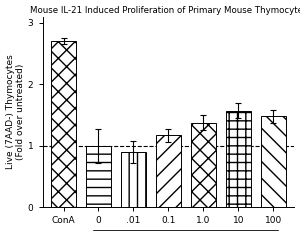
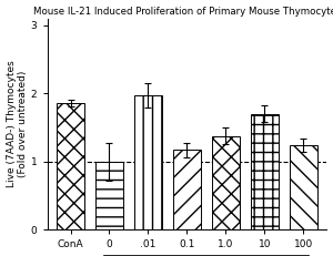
ConA: 2.70 -> 1.86
.01: 0.90 -> 1.98
10: 1.57 -> 1.70
100: 1.48 -> 1.24
